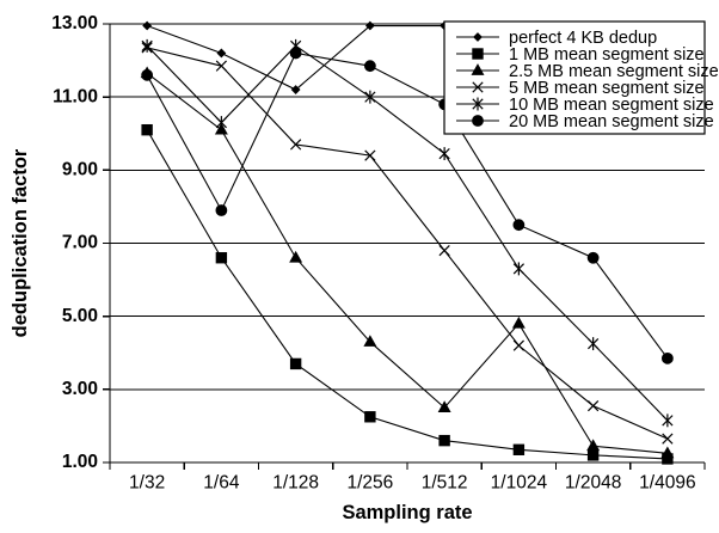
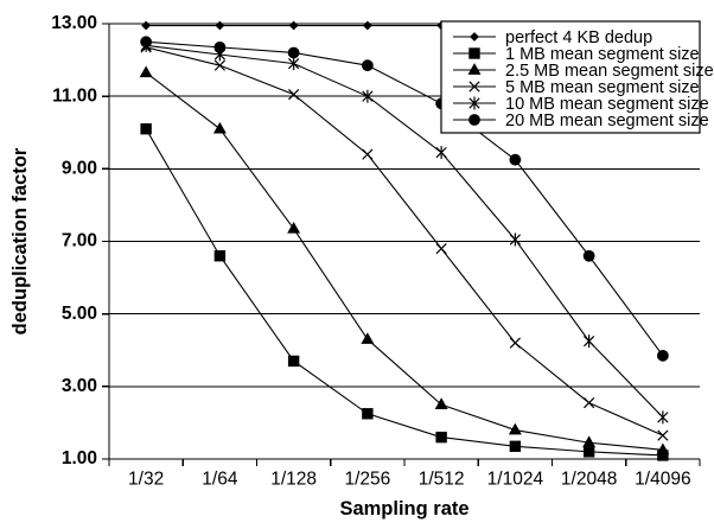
20 MB mean segment size/1/32: 11.6 -> 12.5
perfect 4 KB dedup/1/64: 12.2 -> 12.9
10 MB mean segment size/1/64: 10.3 -> 12.2
20 MB mean segment size/1/64: 7.9 -> 12.3
perfect 4 KB dedup/1/128: 11.2 -> 12.9
2.5 MB mean segment size/1/128: 6.6 -> 7.3
5 MB mean segment size/1/128: 9.7 -> 11.1
10 MB mean segment size/1/128: 12.4 -> 11.9
perfect 4 KB dedup/1/1024: 11.9 -> 12.9
2.5 MB mean segment size/1/1024: 4.8 -> 1.8
10 MB mean segment size/1/1024: 6.3 -> 7.0
20 MB mean segment size/1/1024: 7.5 -> 9.2
